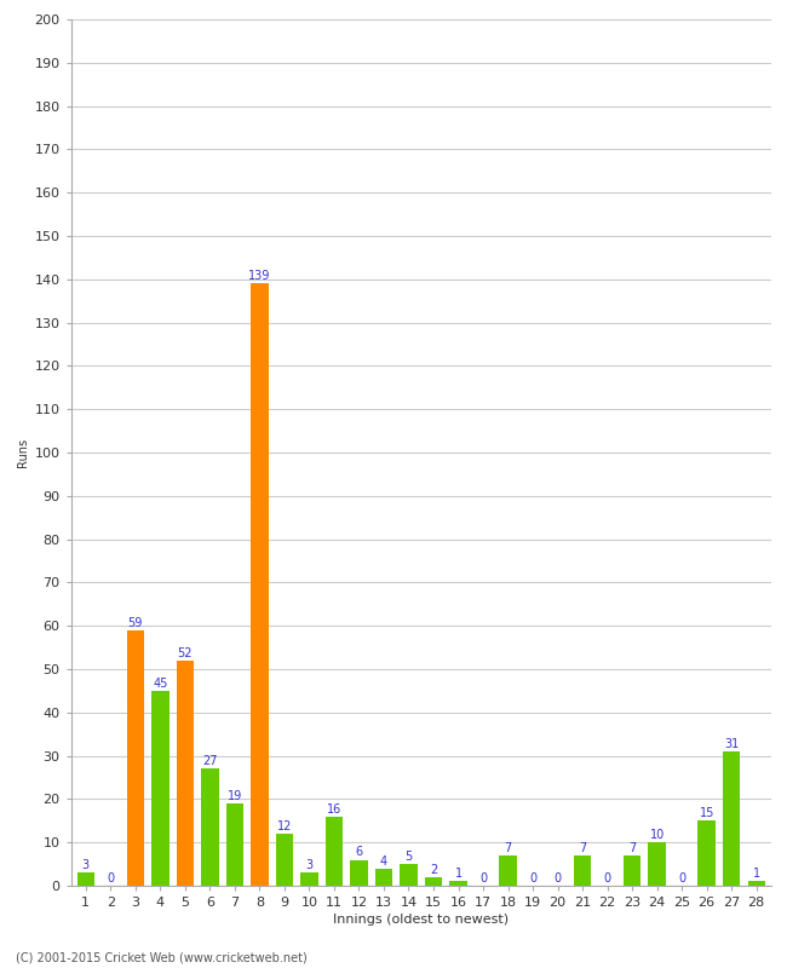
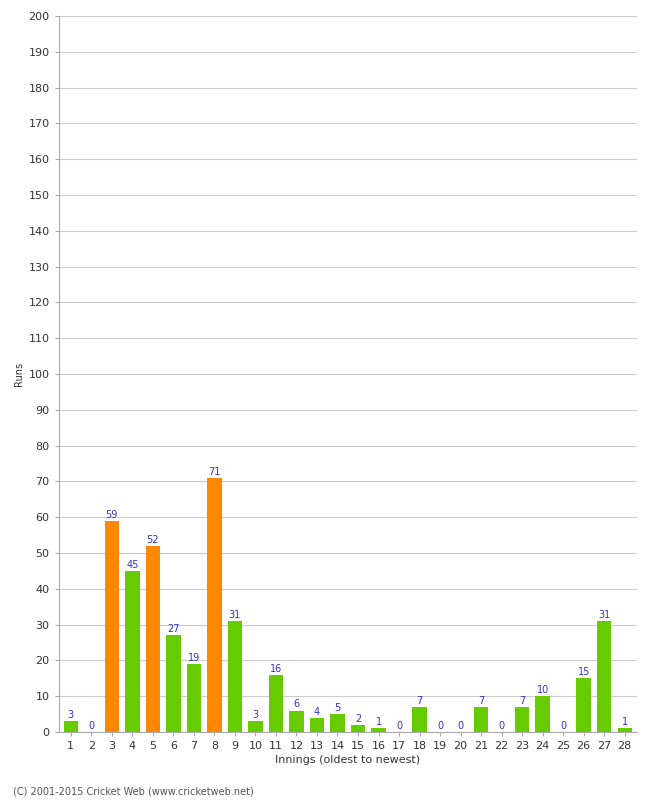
8: 139 -> 71
9: 12 -> 31
